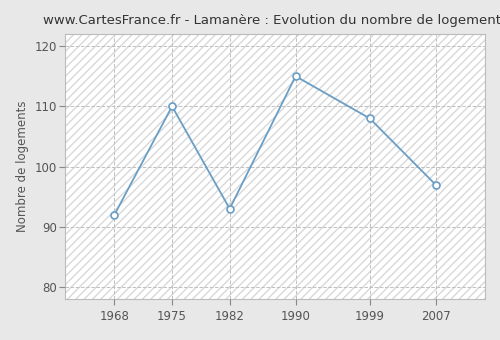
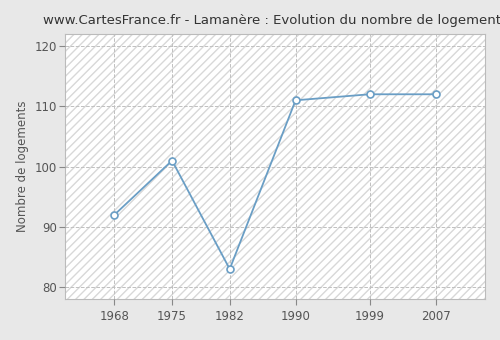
1975: 110 -> 101
1982: 93 -> 83
1990: 115 -> 111
1999: 108 -> 112
2007: 97 -> 112
